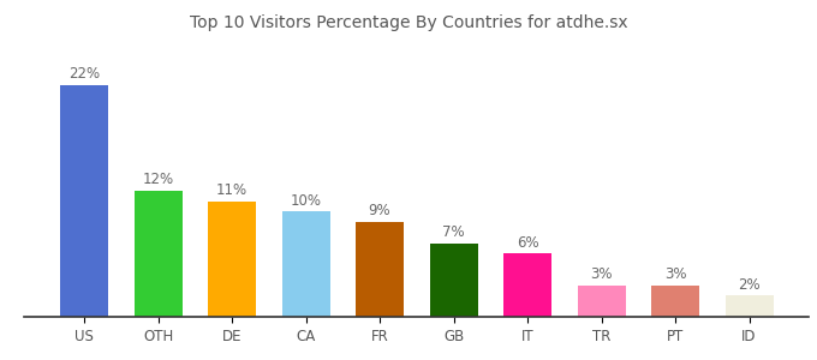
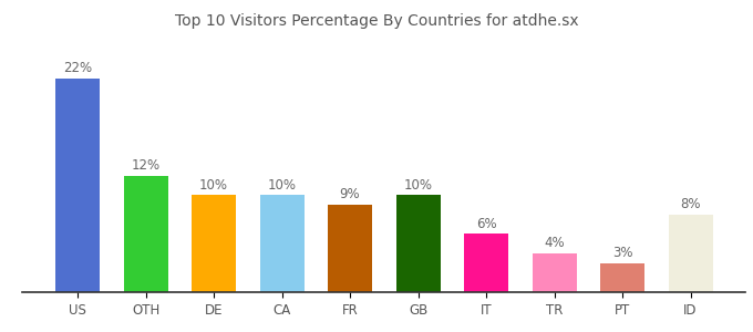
DE: 11% -> 10%
GB: 7% -> 10%
TR: 3% -> 4%
ID: 2% -> 8%
